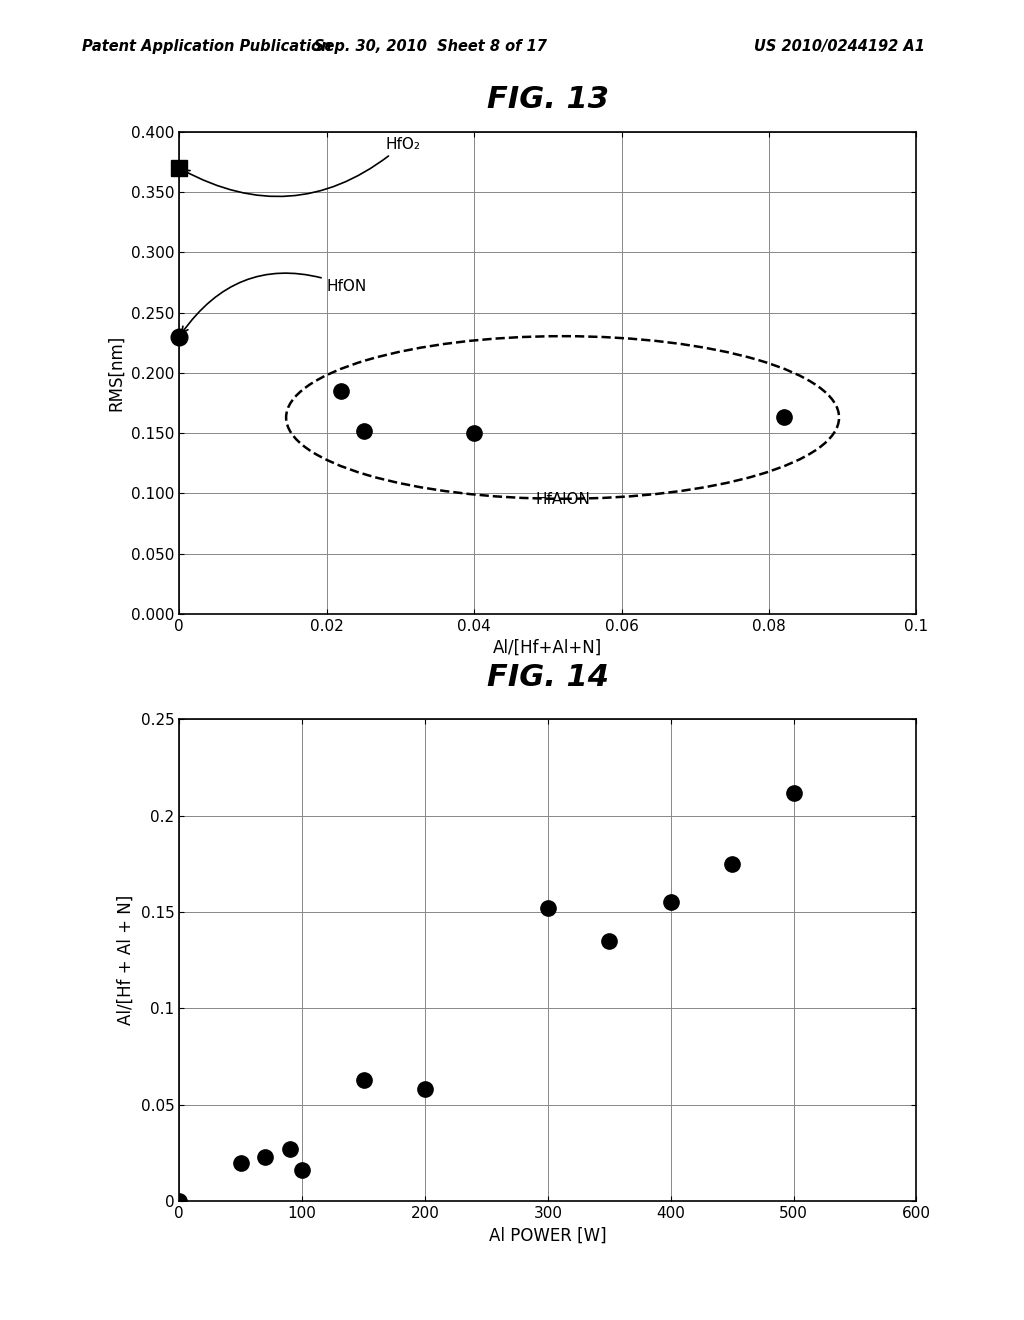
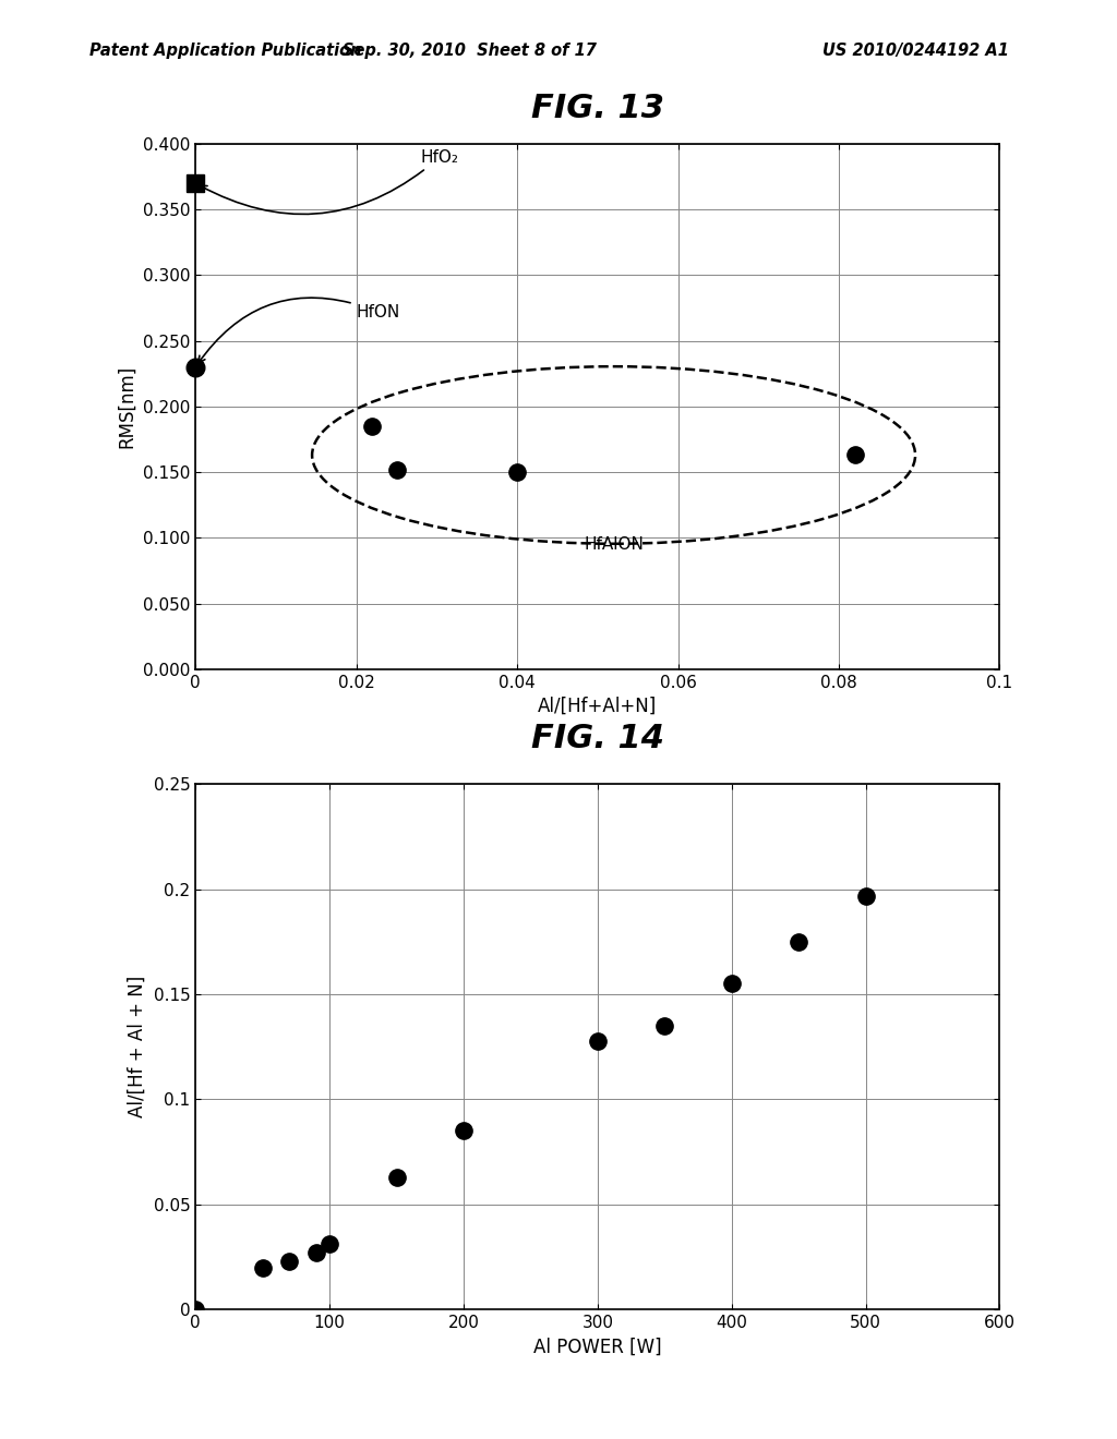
100: 0.016 -> 0.031
200: 0.058 -> 0.085
300: 0.152 -> 0.128
500: 0.212 -> 0.197
